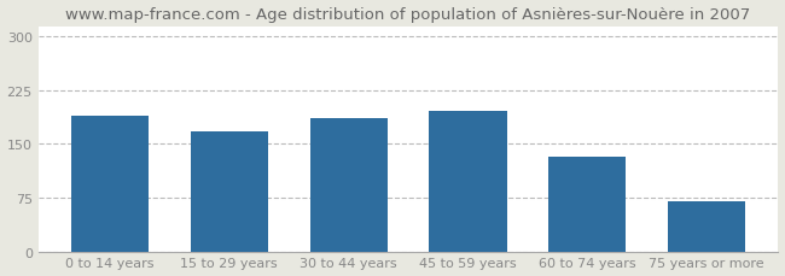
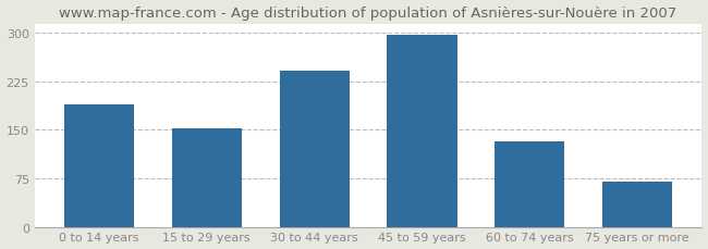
15 to 29 years: 168 -> 152
30 to 44 years: 186 -> 242
45 to 59 years: 196 -> 297
